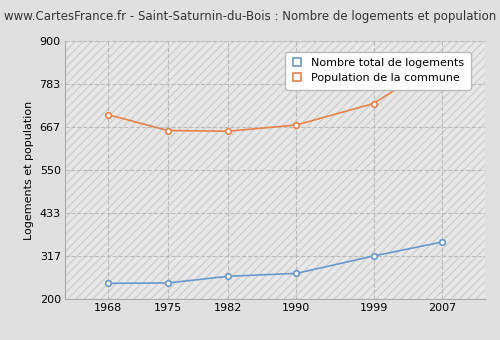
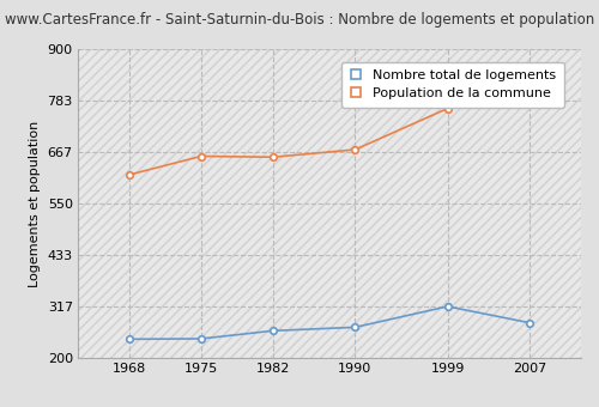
Population de la commune/1968: 700 -> 615
Population de la commune/1999: 730 -> 765
Nombre total de logements/2007: 355 -> 280
